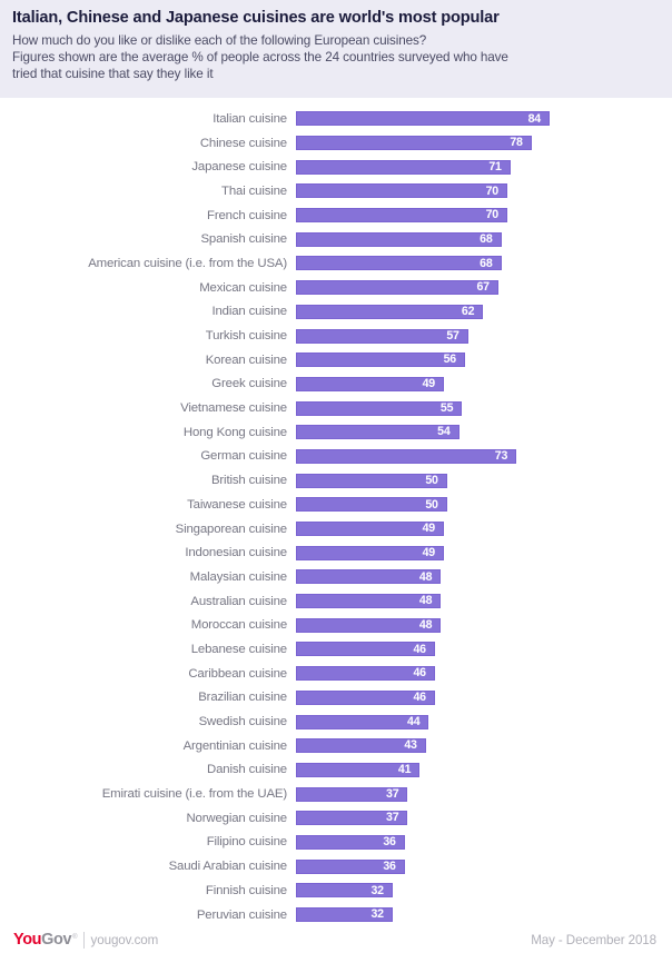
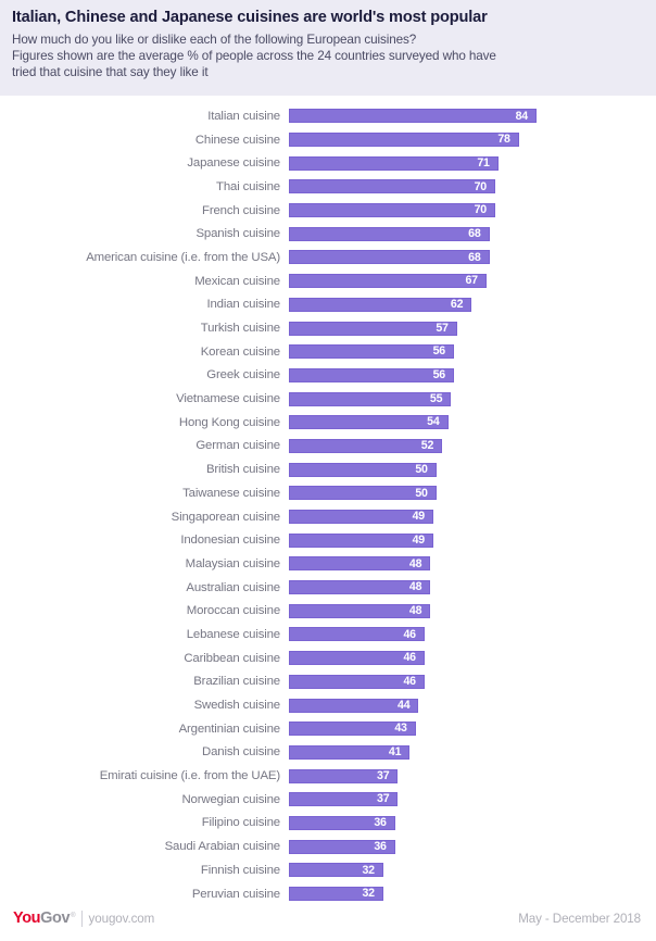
Greek cuisine: 49 -> 56
German cuisine: 73 -> 52
